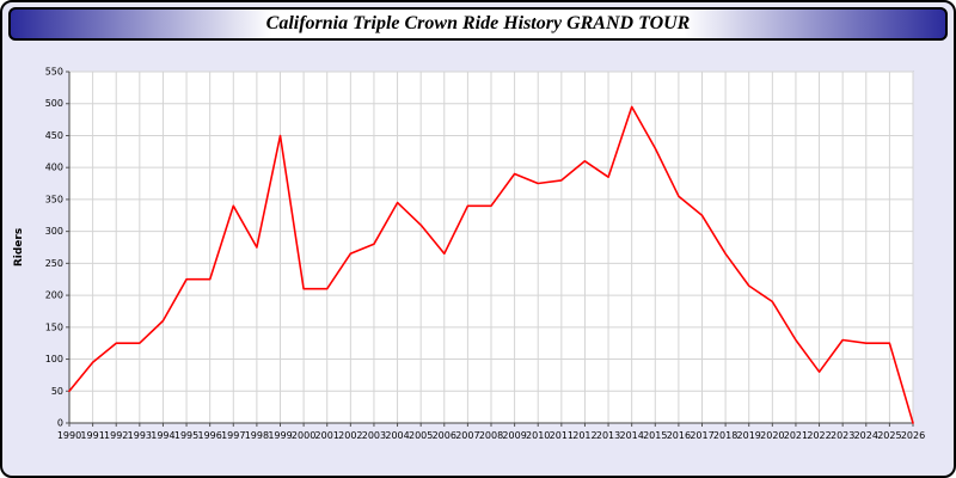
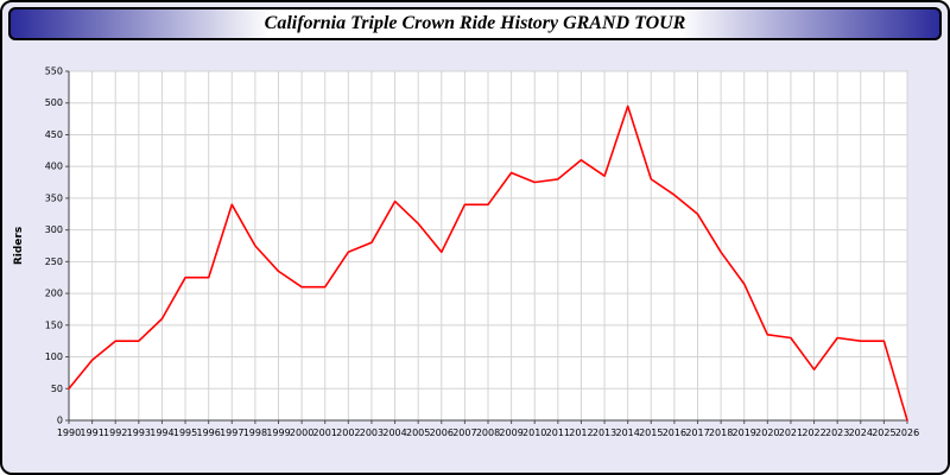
1999: 450 -> 240
2015: 430 -> 380
2020: 190 -> 140
